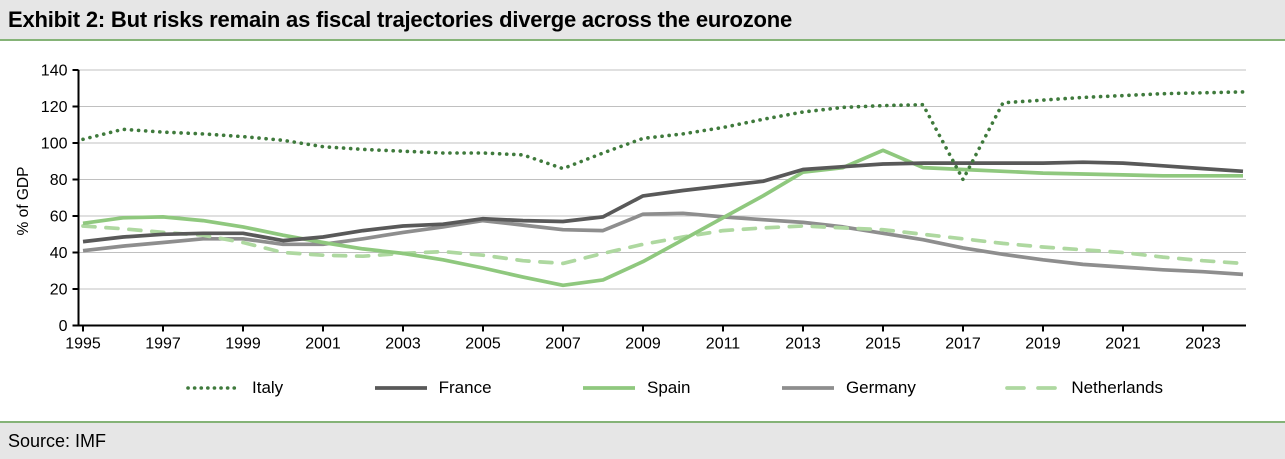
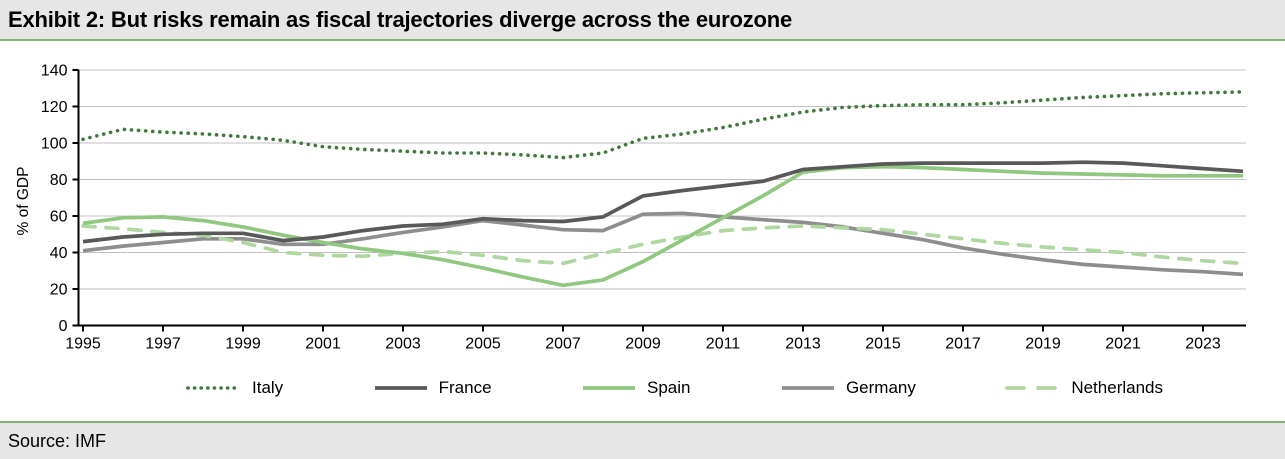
Italy/2007: 86 -> 92
Spain/2015: 96 -> 87
Italy/2017: 80 -> 121
